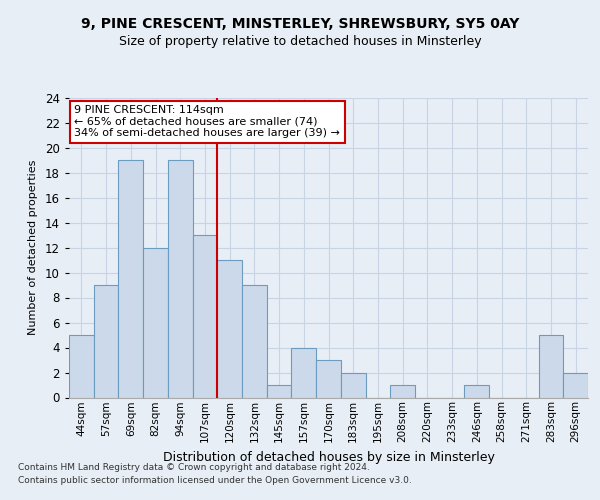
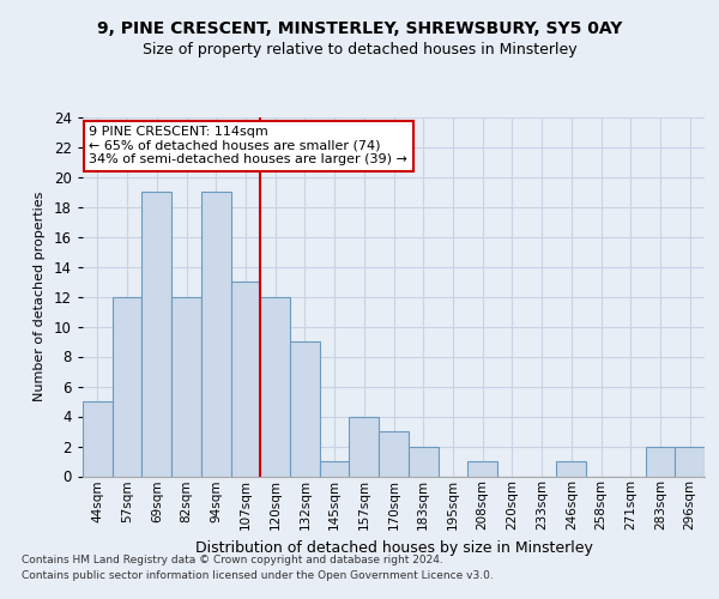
57sqm: 9 -> 12
120sqm: 11 -> 12
283sqm: 5 -> 2
